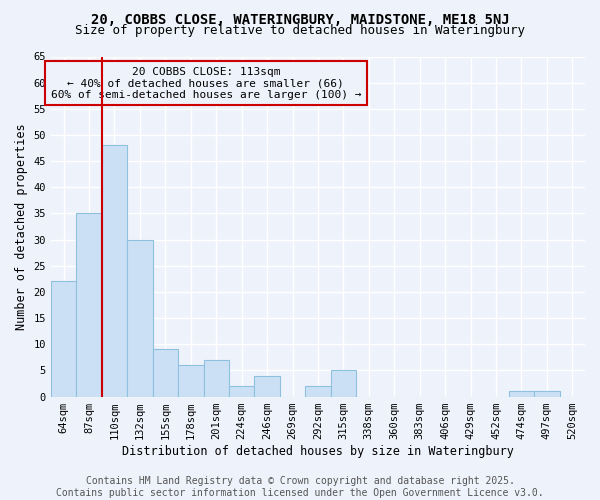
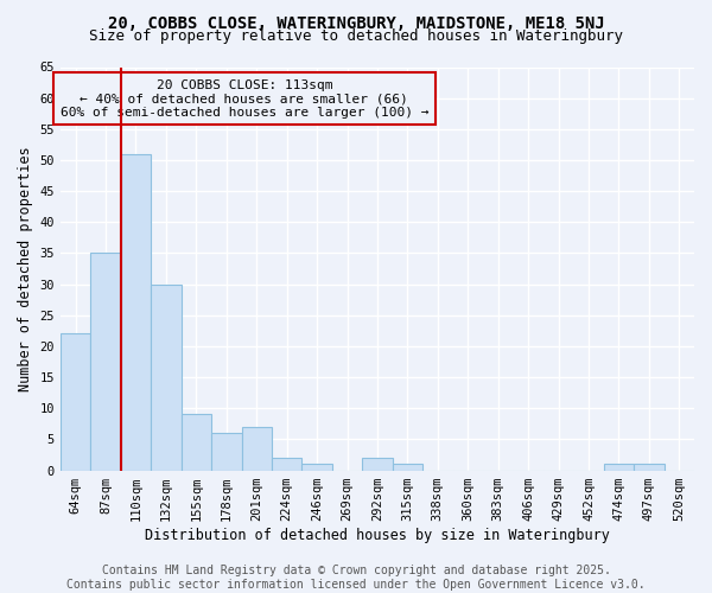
110sqm: 48 -> 51
246sqm: 4 -> 1
315sqm: 5 -> 1
